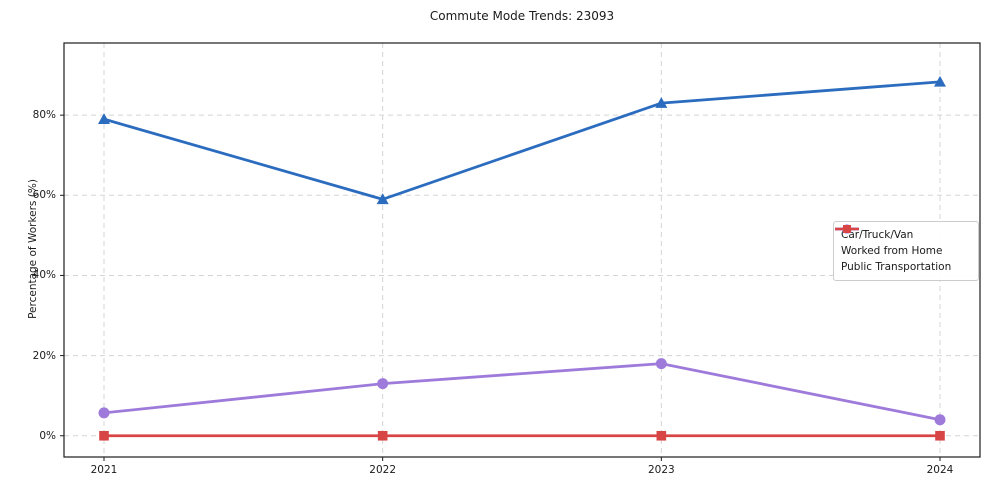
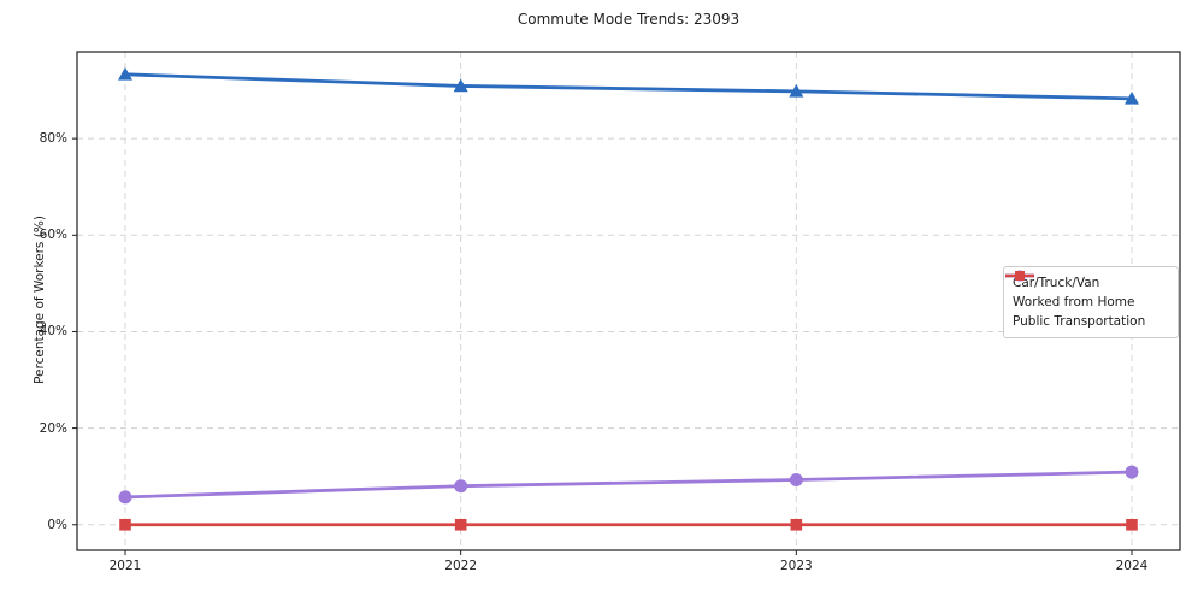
Car/Truck/Van/2021: 79% -> 93%
Car/Truck/Van/2022: 59% -> 91%
Worked from Home/2022: 13% -> 8%
Car/Truck/Van/2023: 83% -> 90%
Worked from Home/2023: 18% -> 9%
Worked from Home/2024: 4% -> 11%
